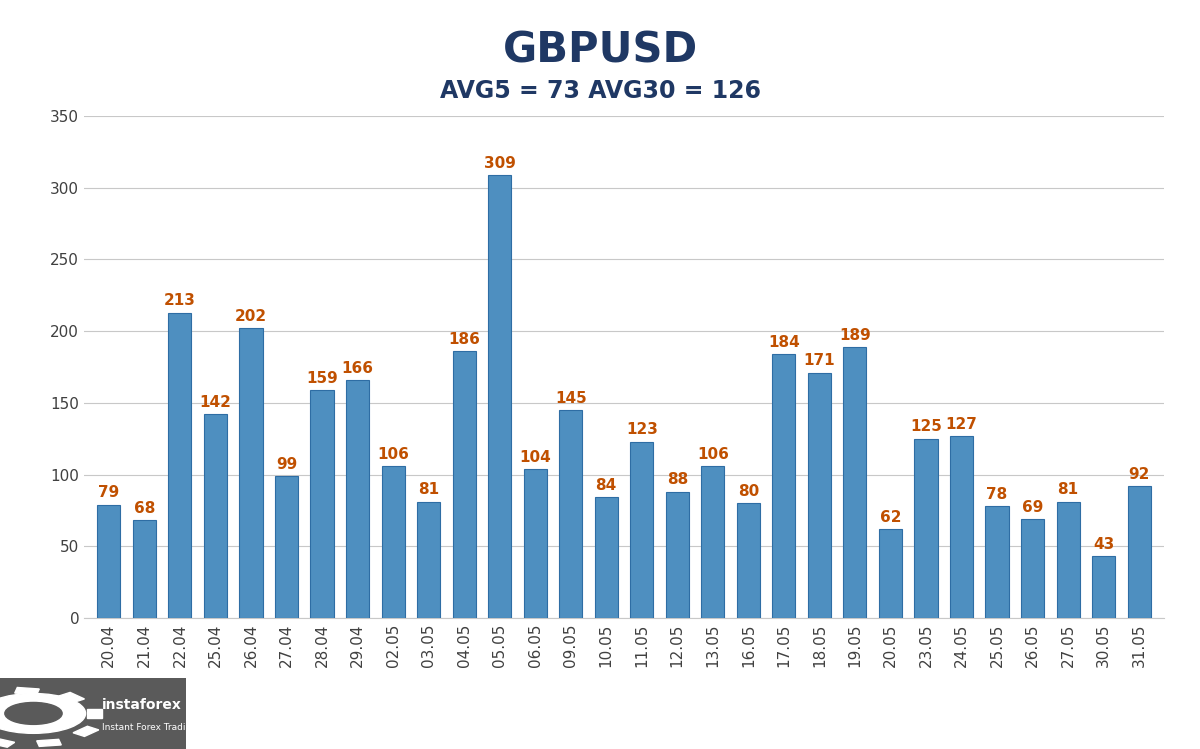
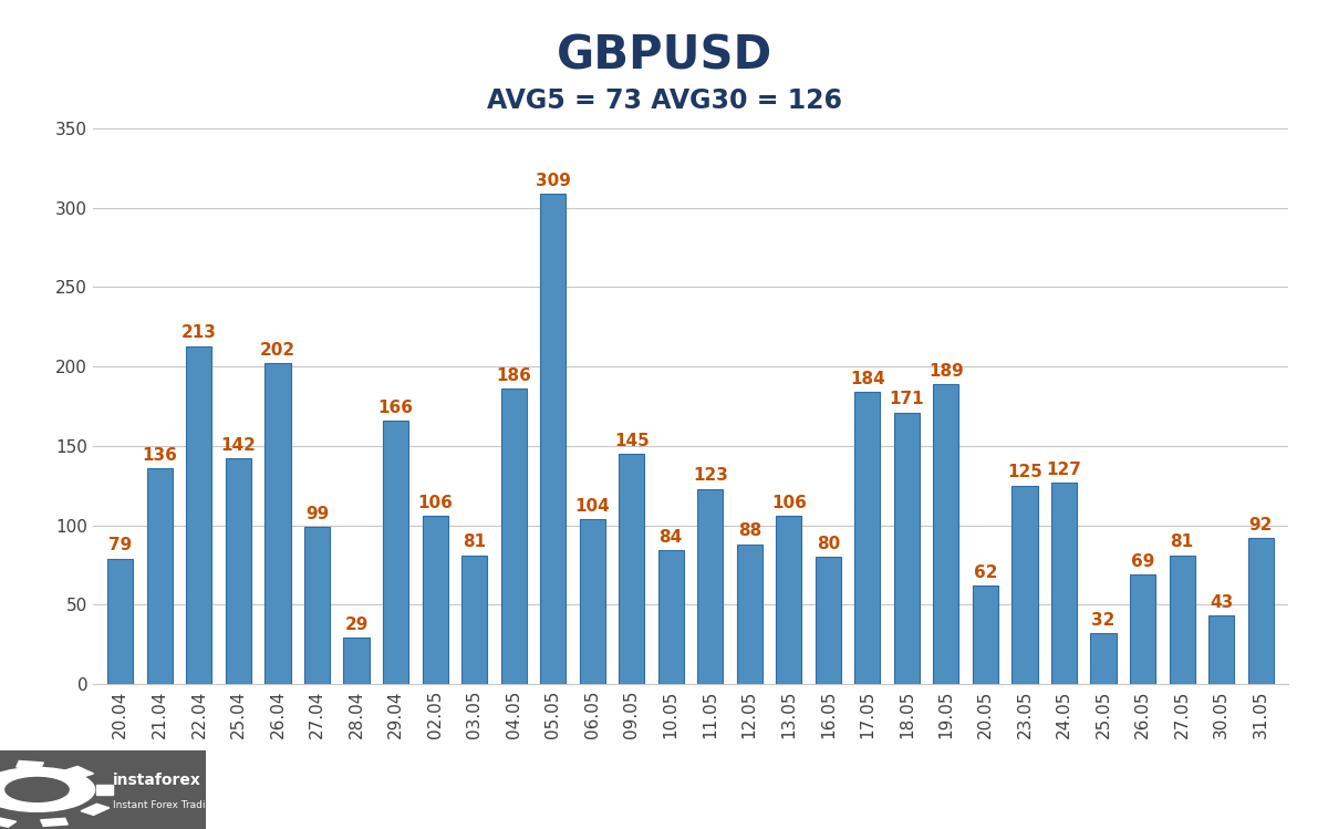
21.04: 68 -> 136
28.04: 159 -> 29
25.05: 78 -> 32
